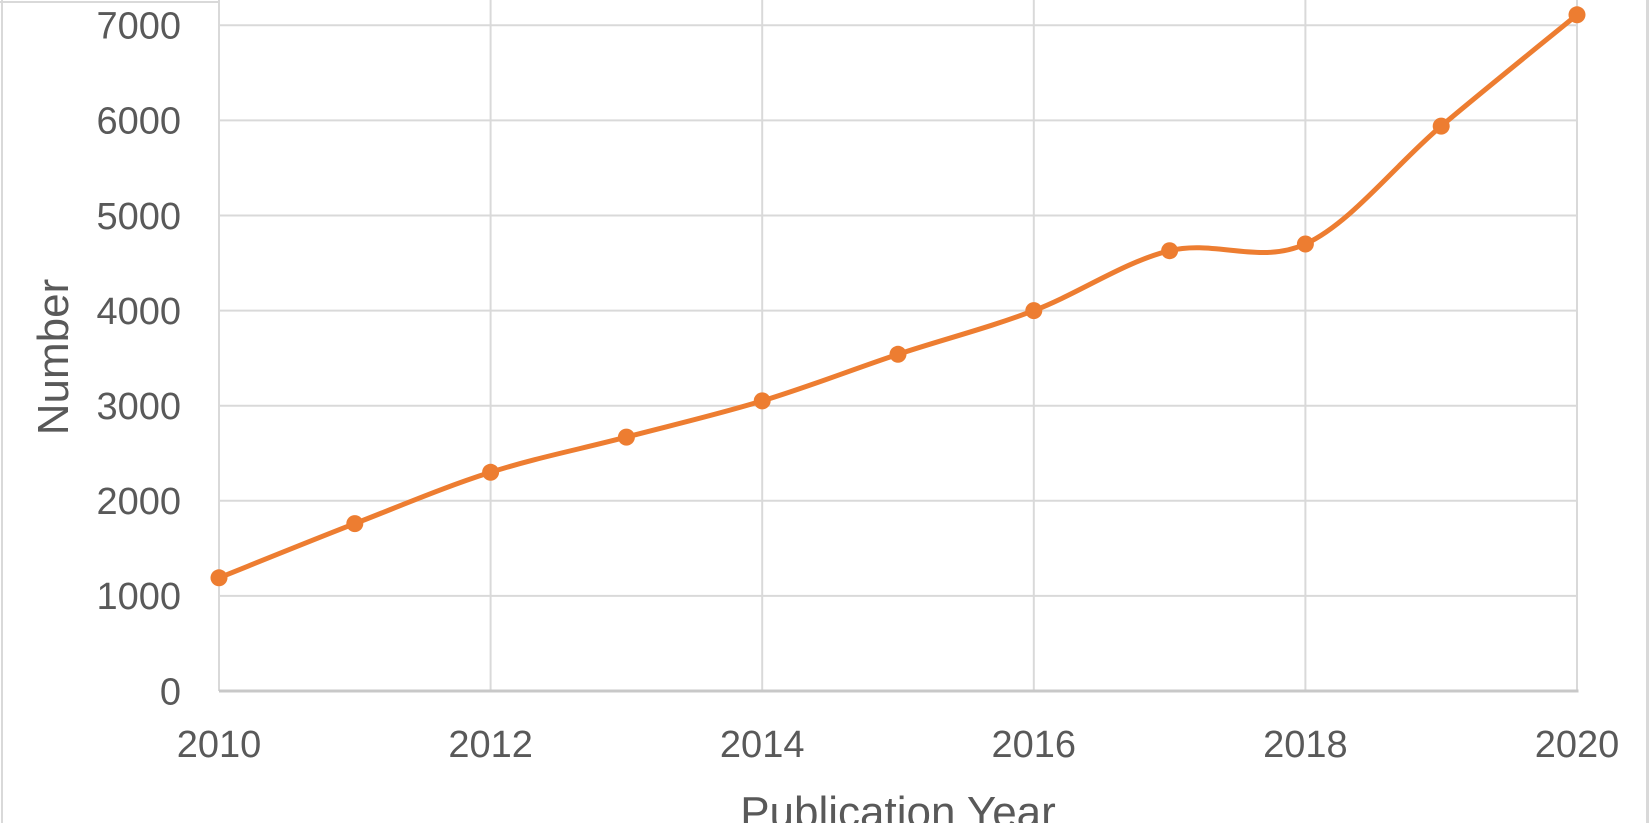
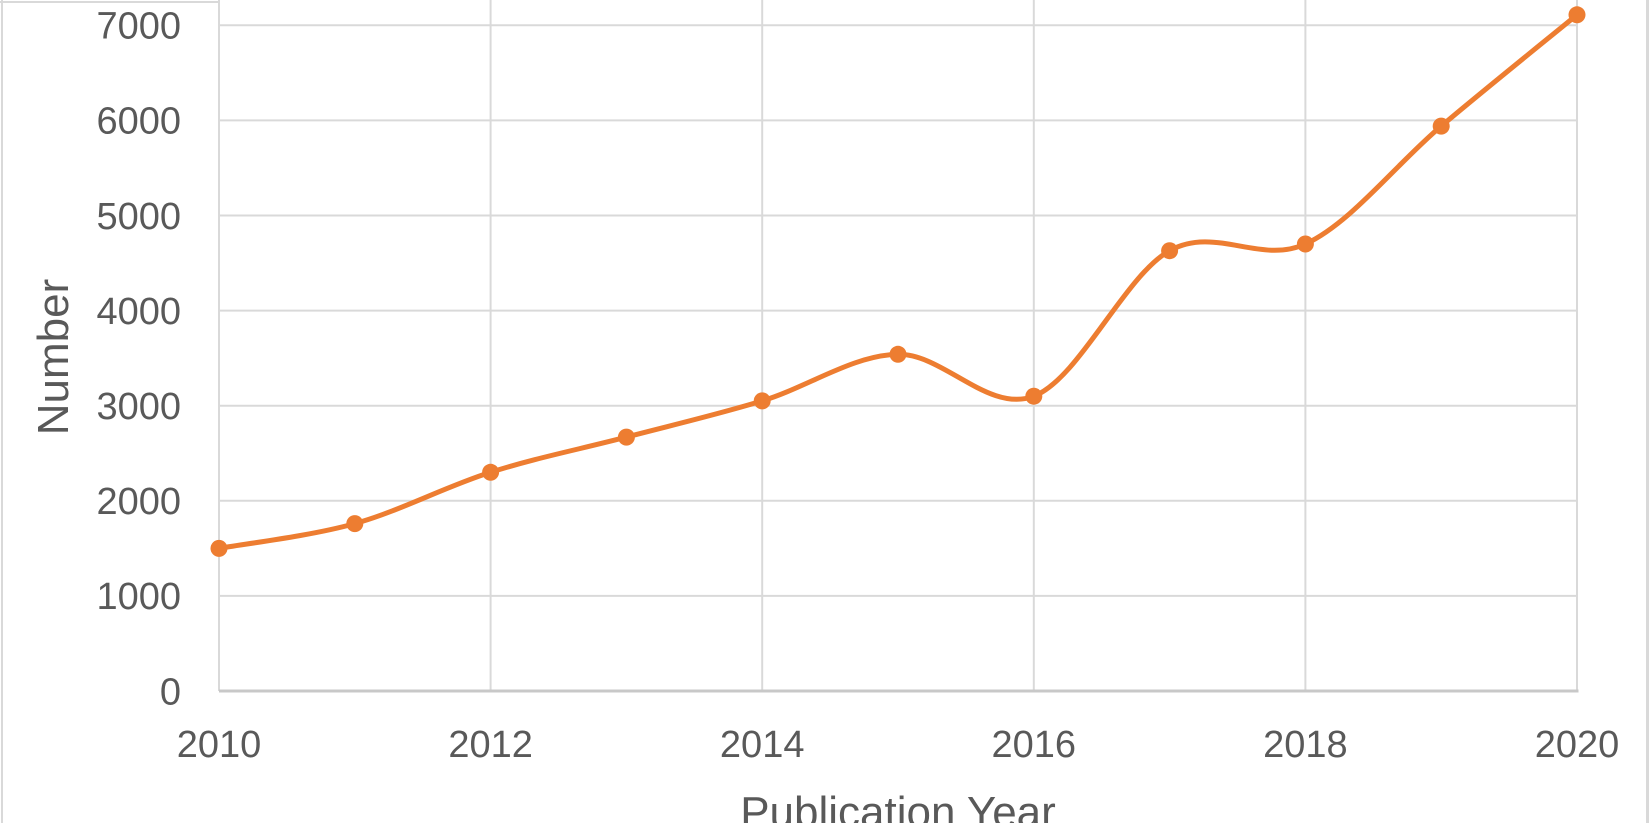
2010: 1200 -> 1500
2016: 4000 -> 3100
